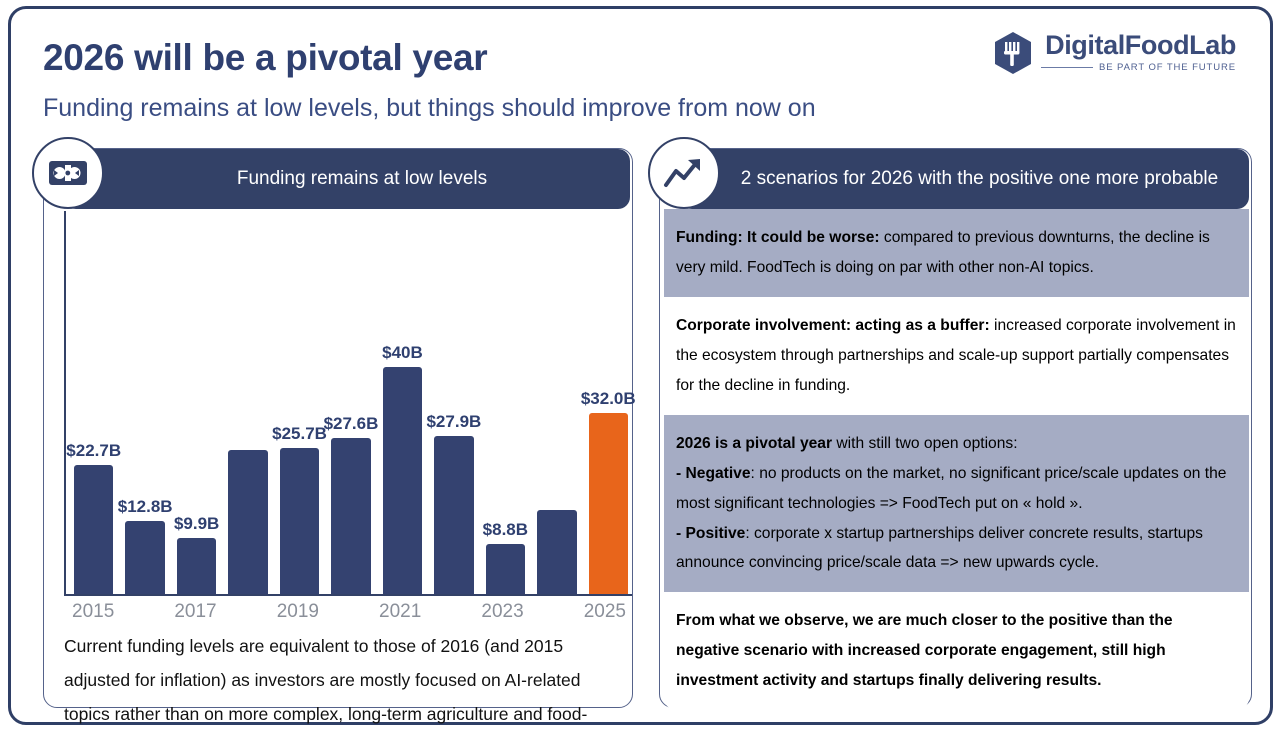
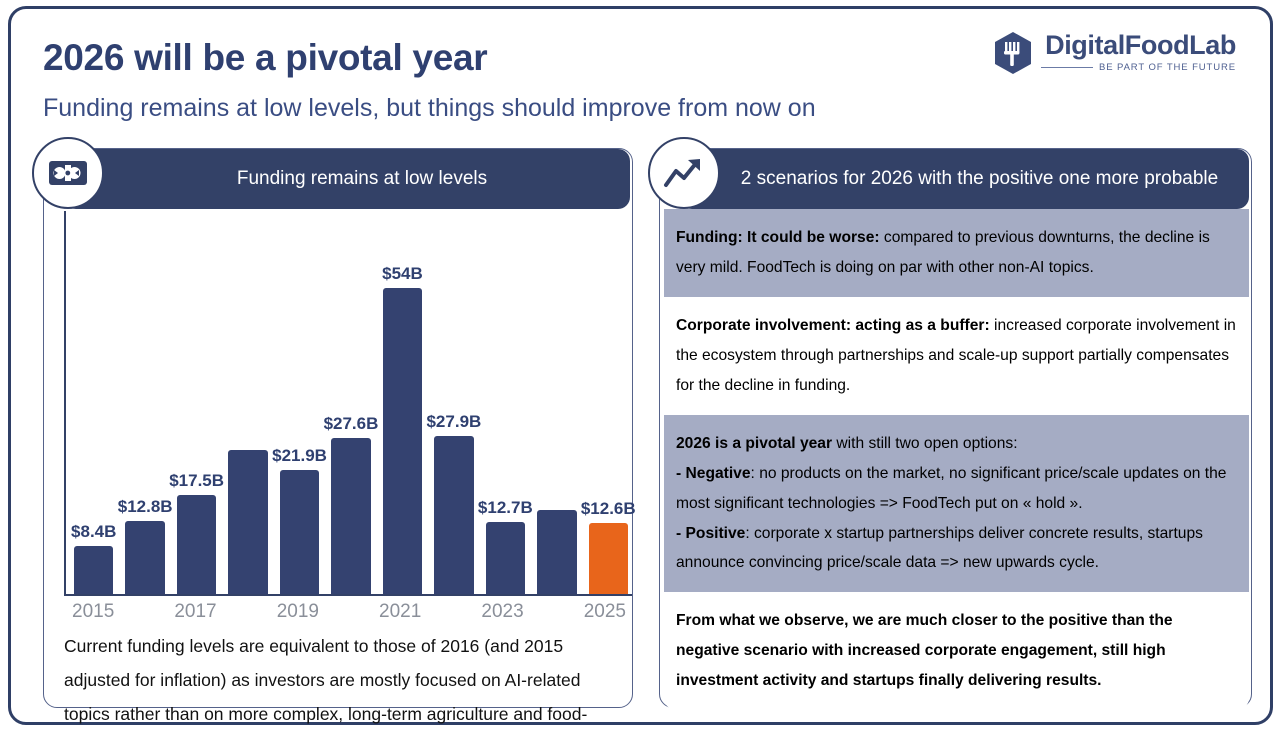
2015: $22.7B -> $8.4B
2017: $9.9B -> $17.5B
2019: $25.7B -> $21.9B
2021: $40B -> $54B
2023: $8.8B -> $12.7B
2025: $32.0B -> $12.6B
